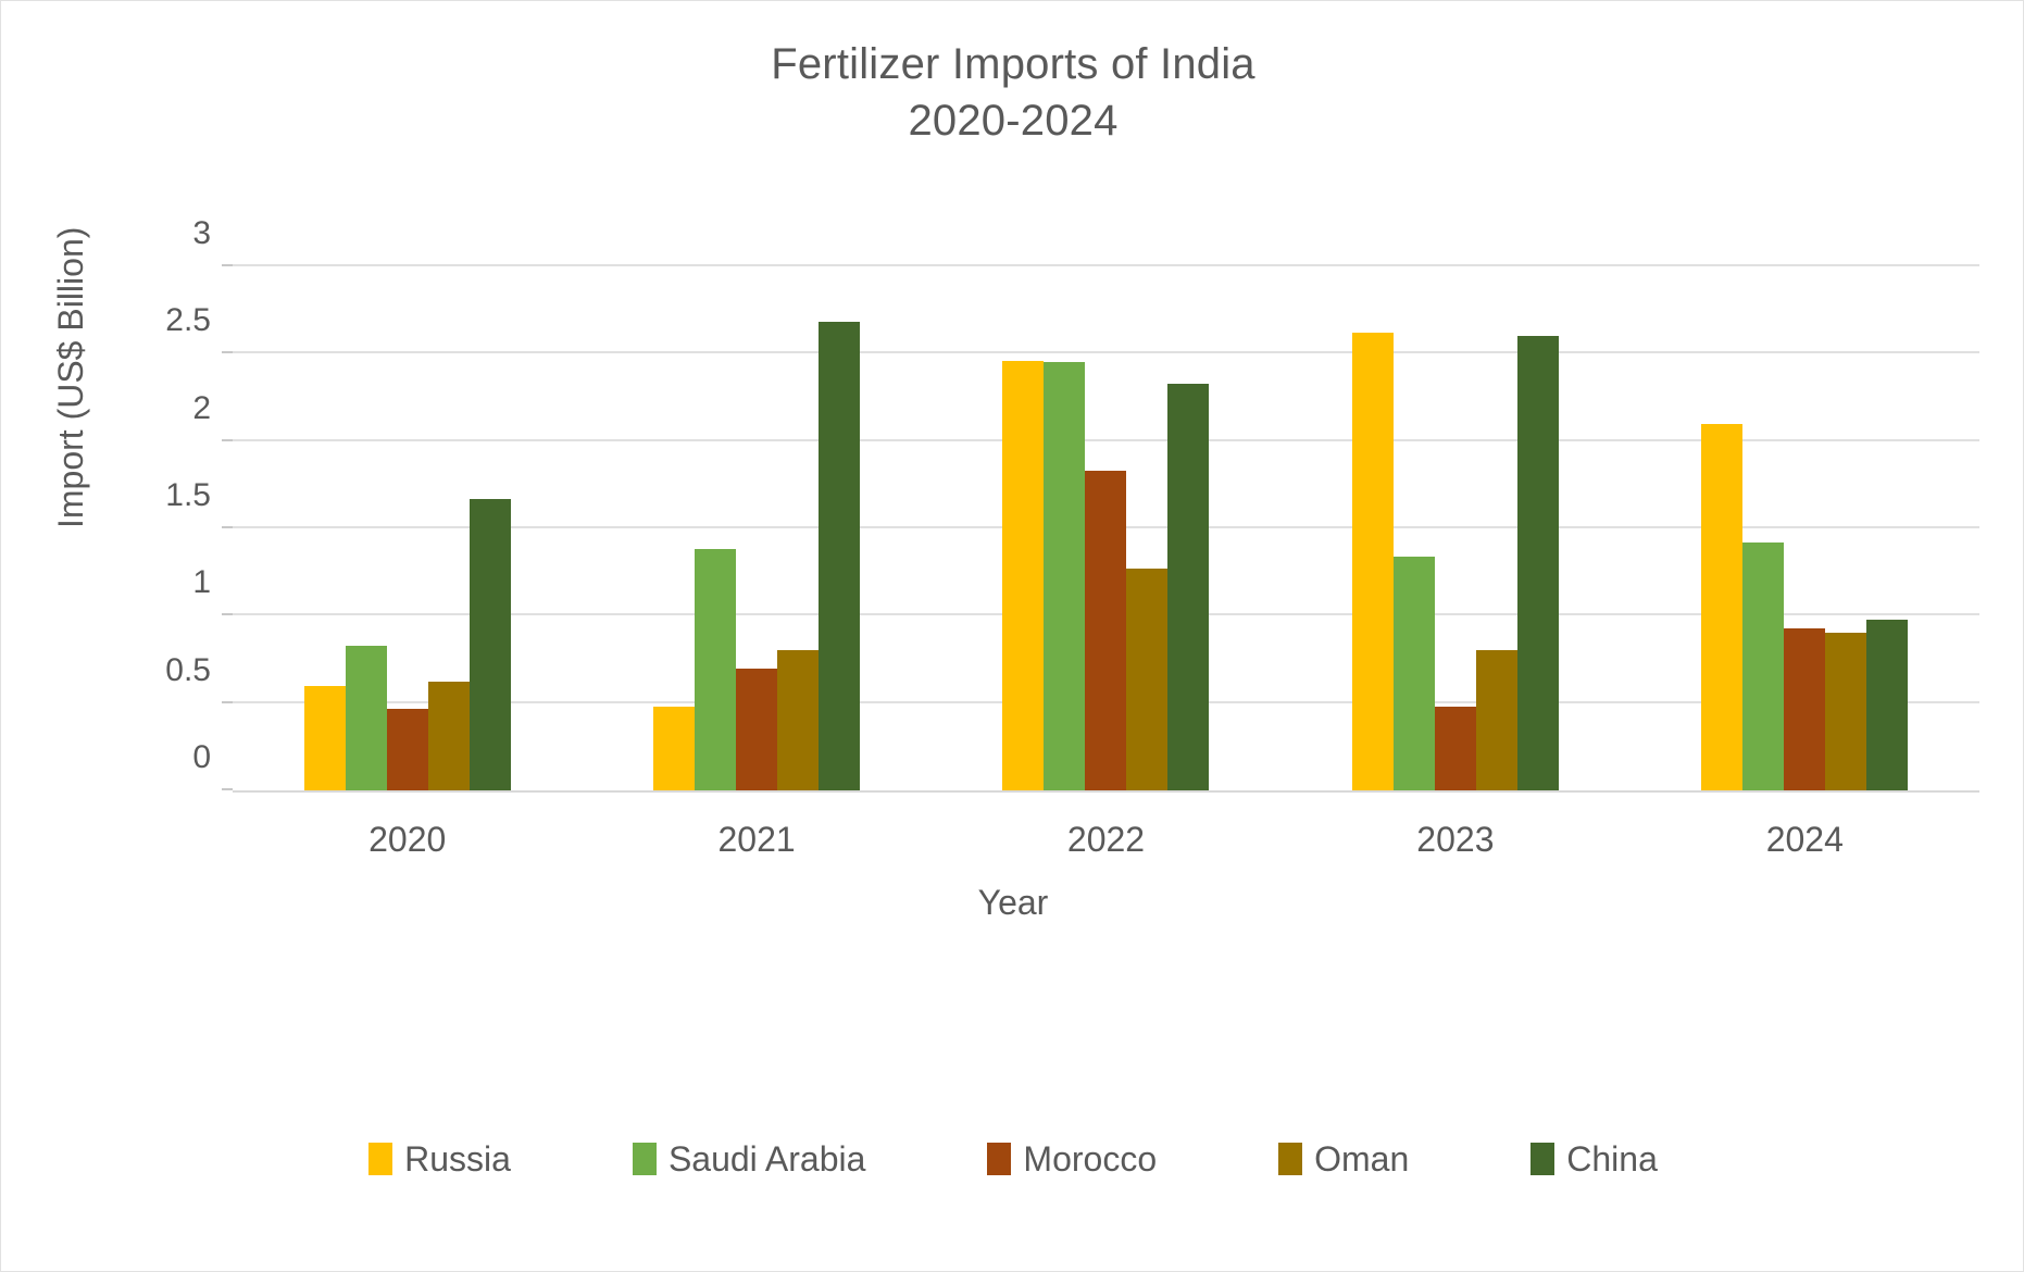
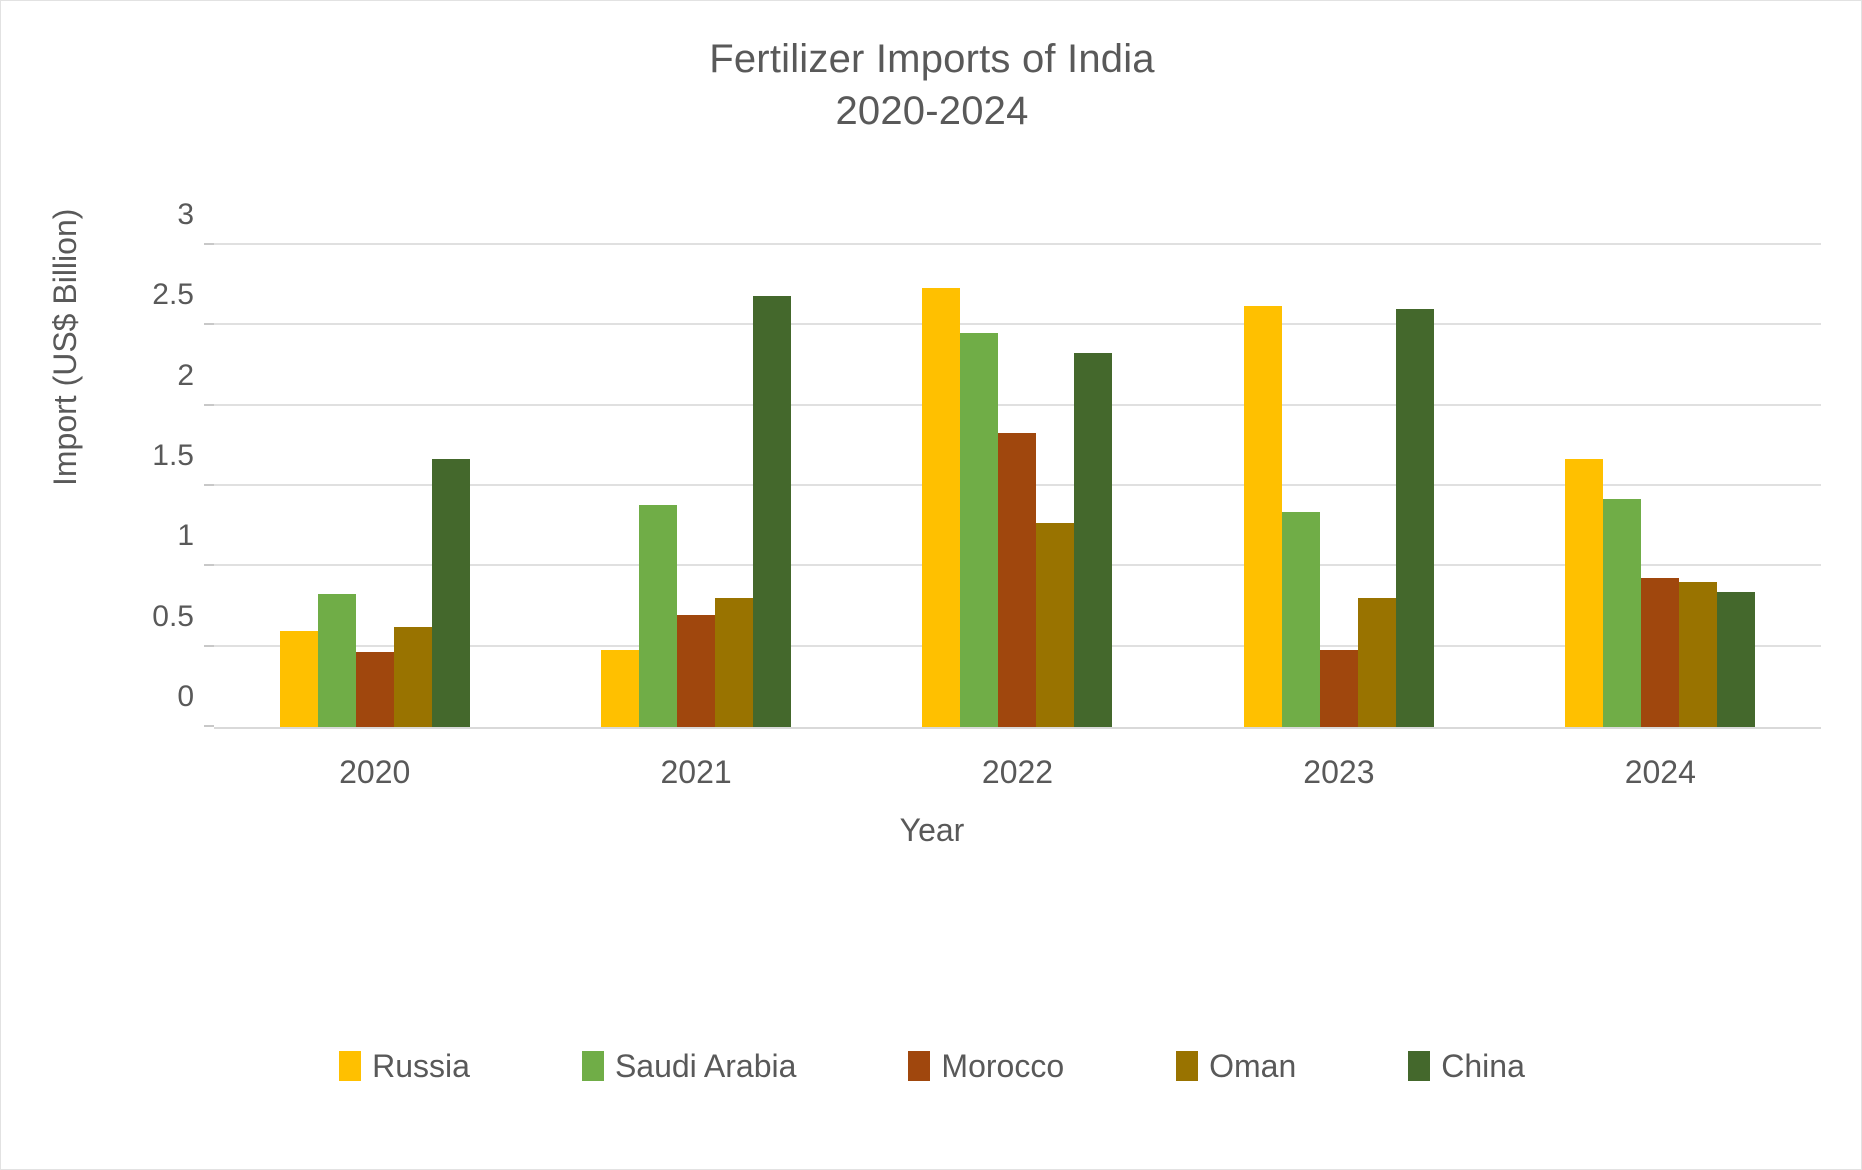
Russia/2022: 2.46 -> 2.73
Russia/2024: 2.10 -> 1.67
China/2024: 0.98 -> 0.84
